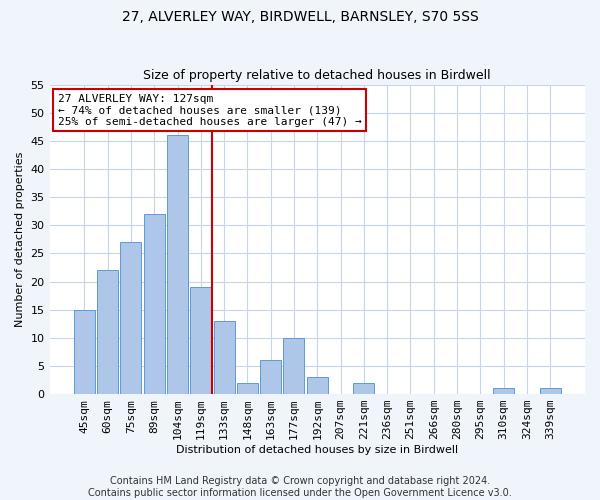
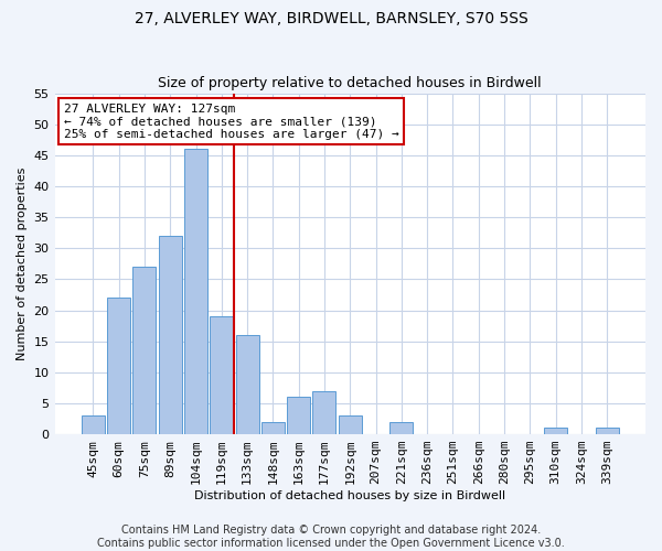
45sqm: 15 -> 3
133sqm: 13 -> 16
177sqm: 10 -> 7
